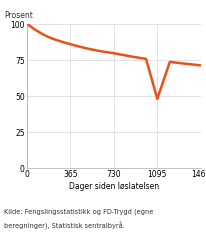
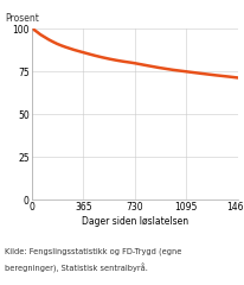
1095: 48 -> 75
